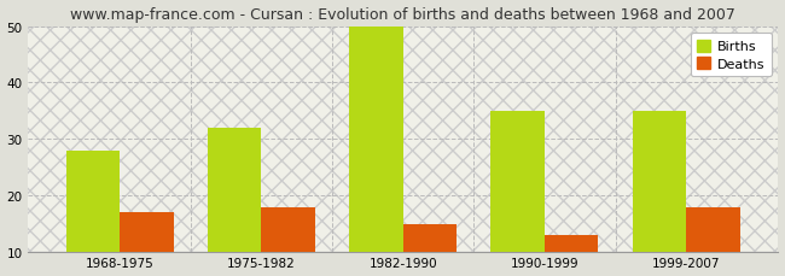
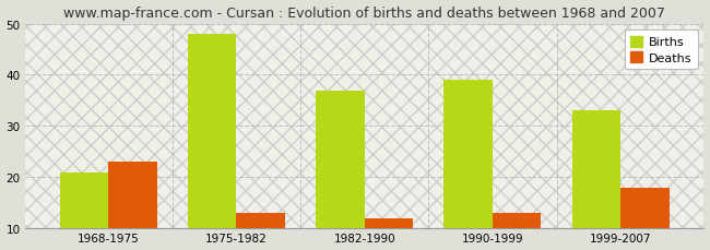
Births/1968-1975: 28 -> 21
Deaths/1968-1975: 17 -> 23
Births/1975-1982: 32 -> 48
Deaths/1975-1982: 18 -> 13
Births/1982-1990: 50 -> 37
Deaths/1982-1990: 15 -> 12
Births/1990-1999: 35 -> 39
Births/1999-2007: 35 -> 33
